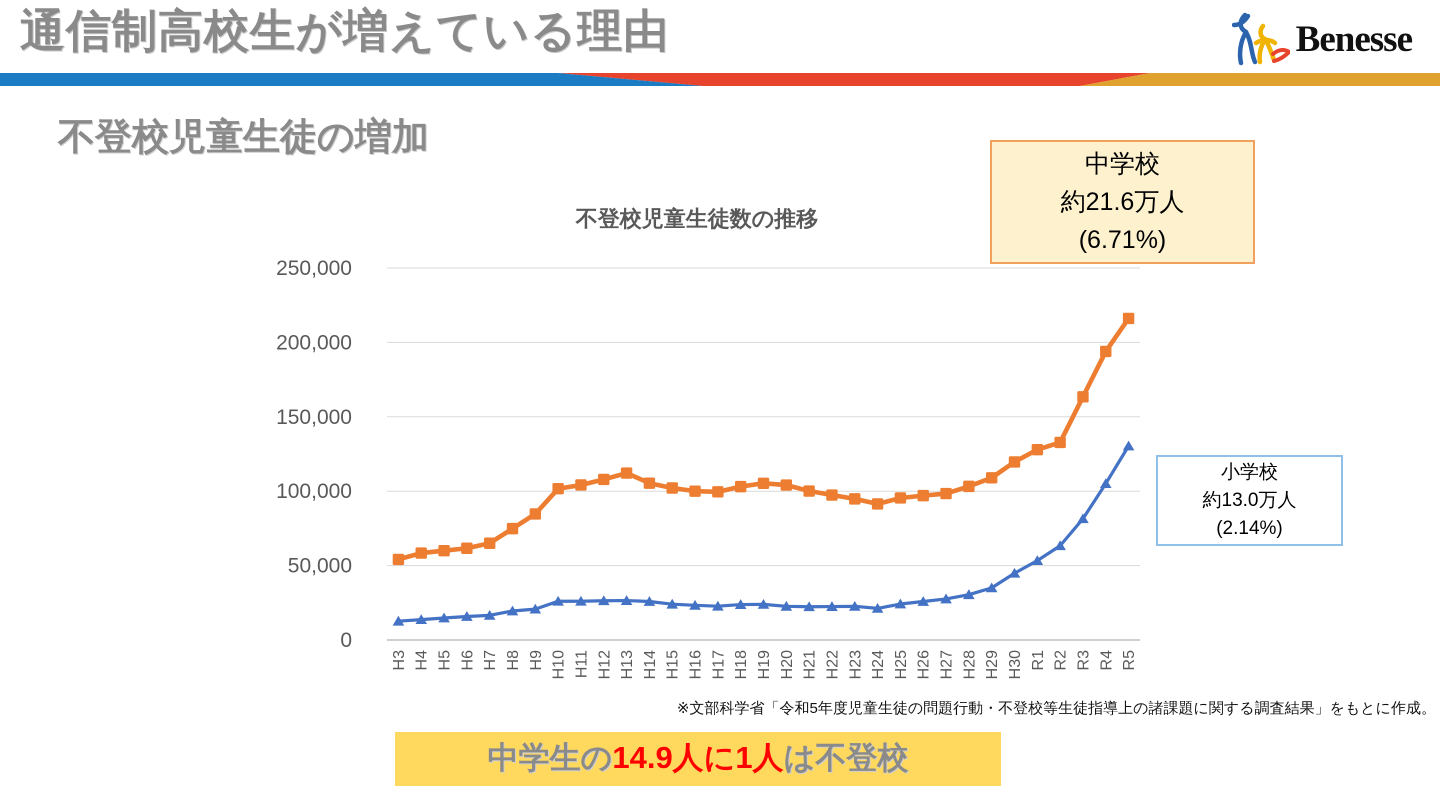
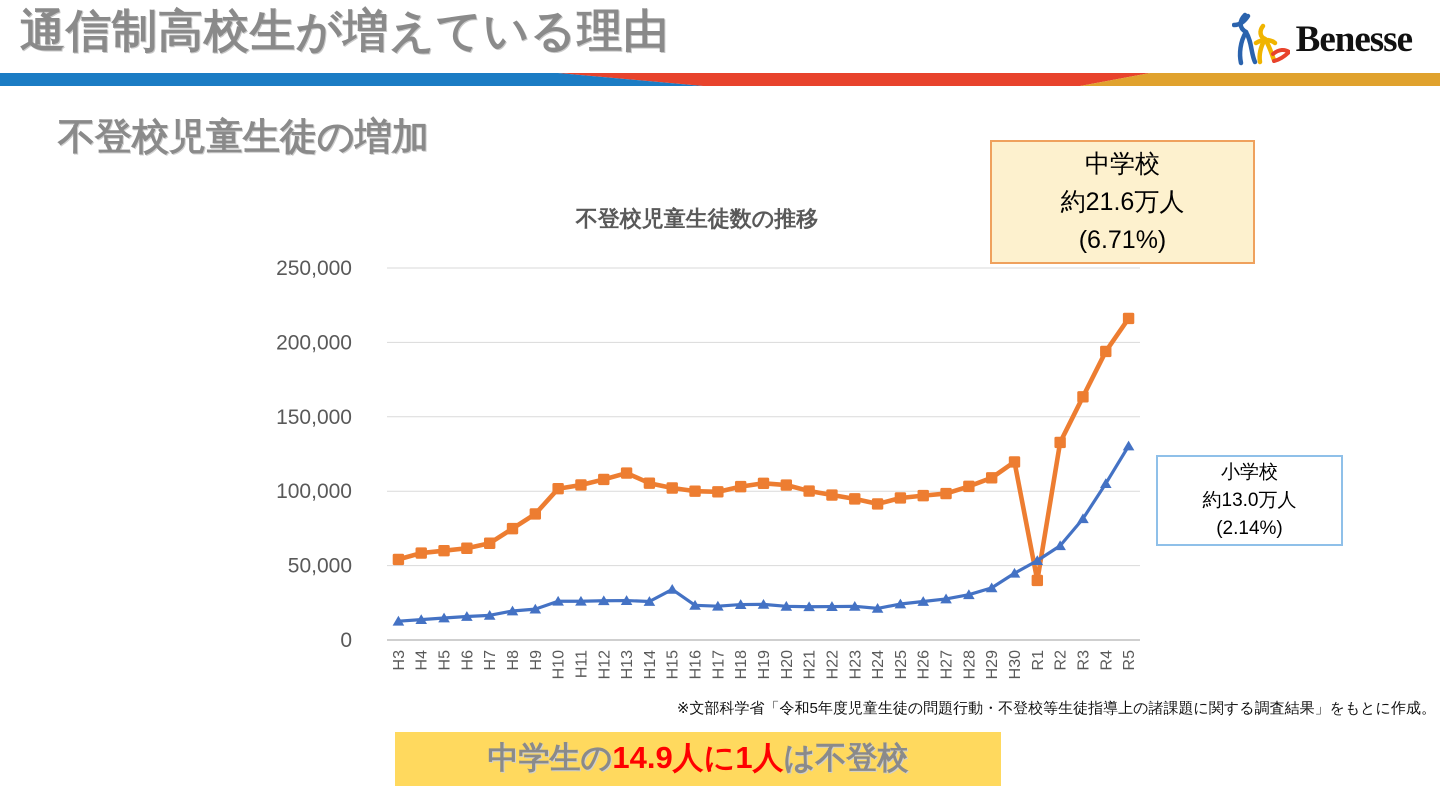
小学校/H15: 24000 -> 34000
中学校/R1: 128000 -> 40000
